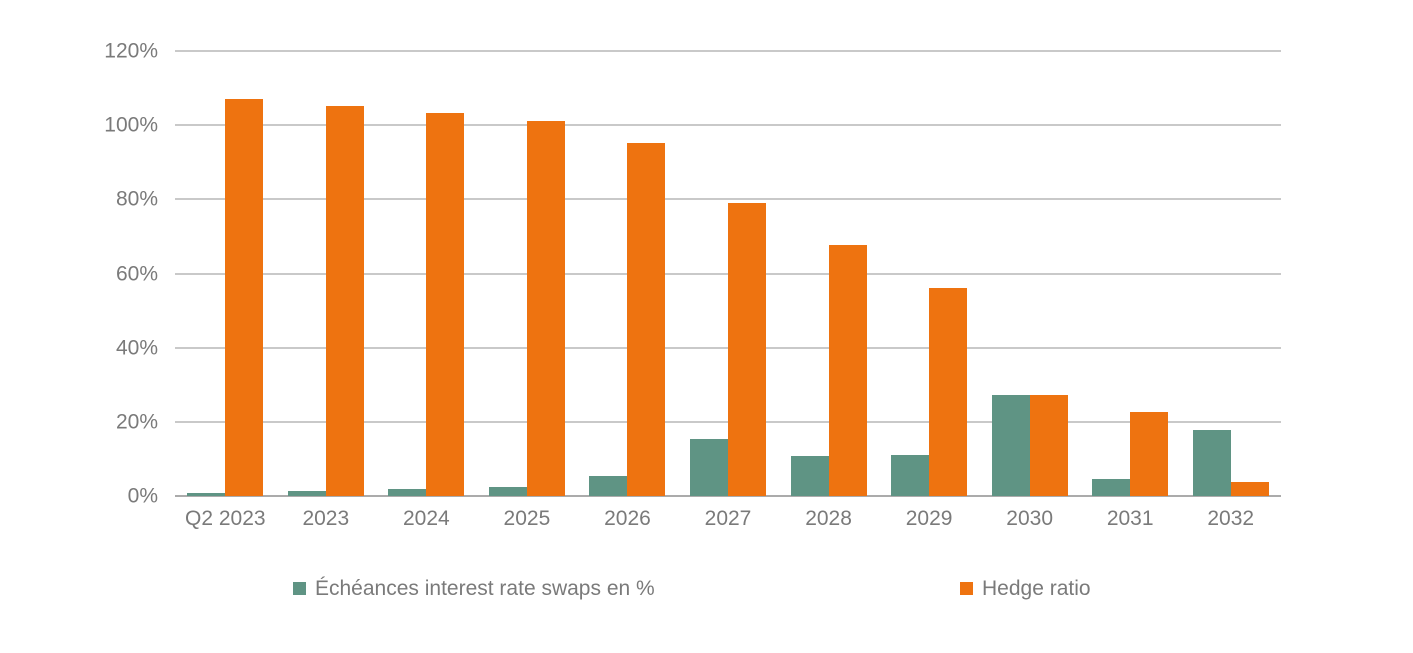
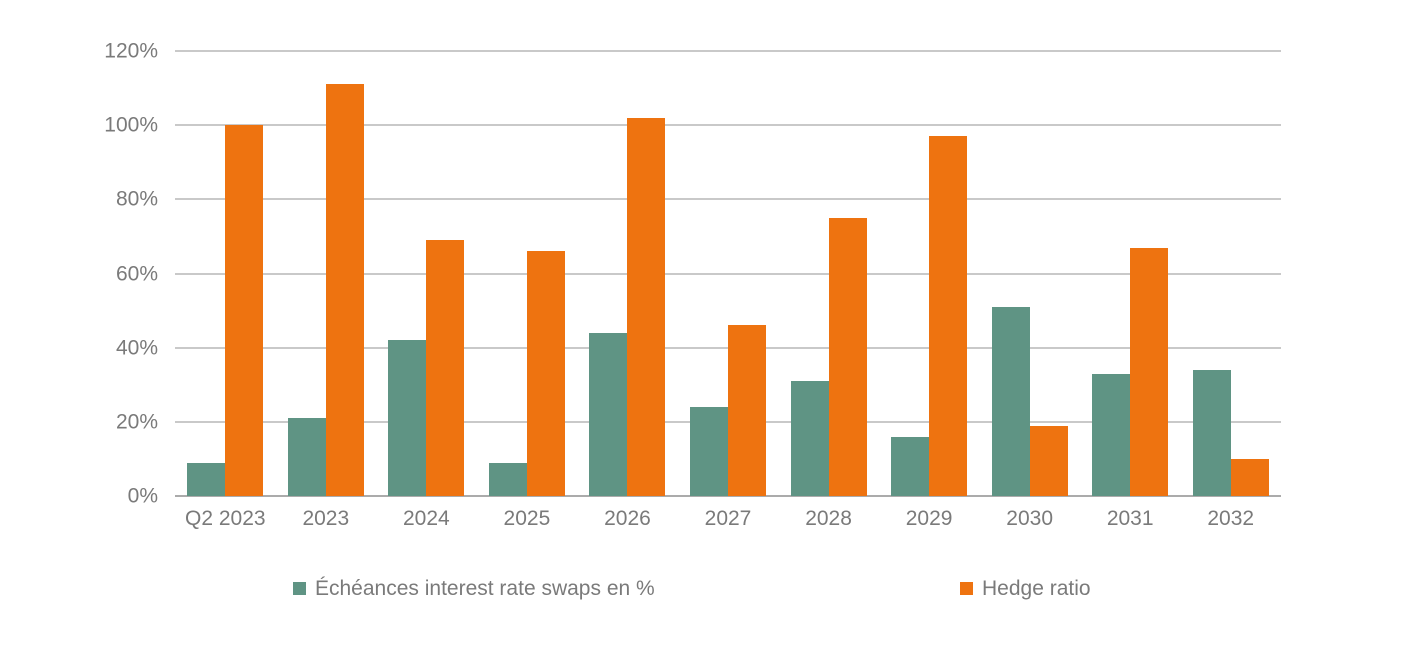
Échéances interest rate swaps en %/Q2 2023: 1% -> 9%
Hedge ratio/Q2 2023: 107% -> 100%
Échéances interest rate swaps en %/2023: 1% -> 21%
Hedge ratio/2023: 105% -> 111%
Échéances interest rate swaps en %/2024: 2% -> 42%
Hedge ratio/2024: 103% -> 69%
Échéances interest rate swaps en %/2025: 2% -> 9%
Hedge ratio/2025: 101% -> 66%
Échéances interest rate swaps en %/2026: 6% -> 44%
Hedge ratio/2026: 95% -> 102%
Échéances interest rate swaps en %/2027: 15% -> 24%
Hedge ratio/2027: 79% -> 46%
Échéances interest rate swaps en %/2028: 11% -> 31%
Hedge ratio/2028: 68% -> 75%
Échéances interest rate swaps en %/2029: 11% -> 16%
Hedge ratio/2029: 56% -> 97%
Échéances interest rate swaps en %/2030: 27% -> 51%
Hedge ratio/2030: 27% -> 19%
Échéances interest rate swaps en %/2031: 5% -> 33%
Hedge ratio/2031: 23% -> 67%
Échéances interest rate swaps en %/2032: 18% -> 34%
Hedge ratio/2032: 4% -> 10%
